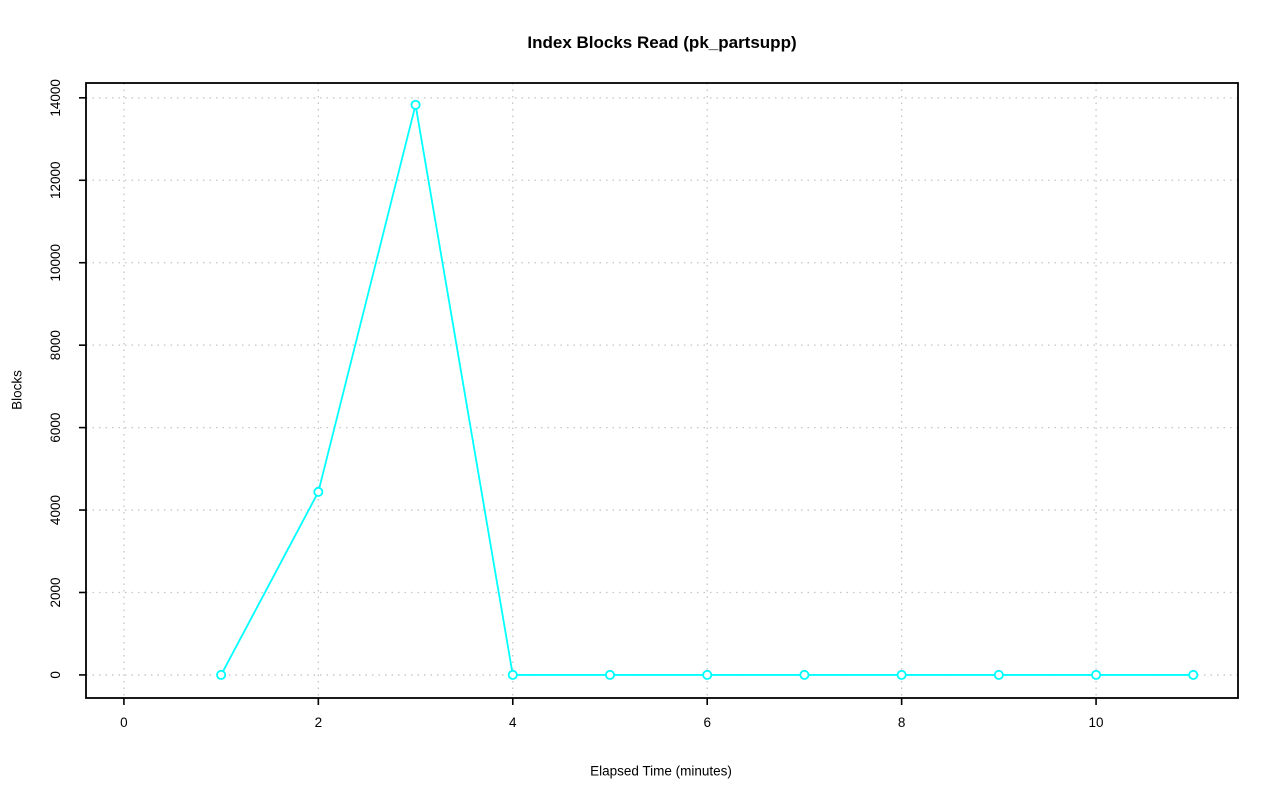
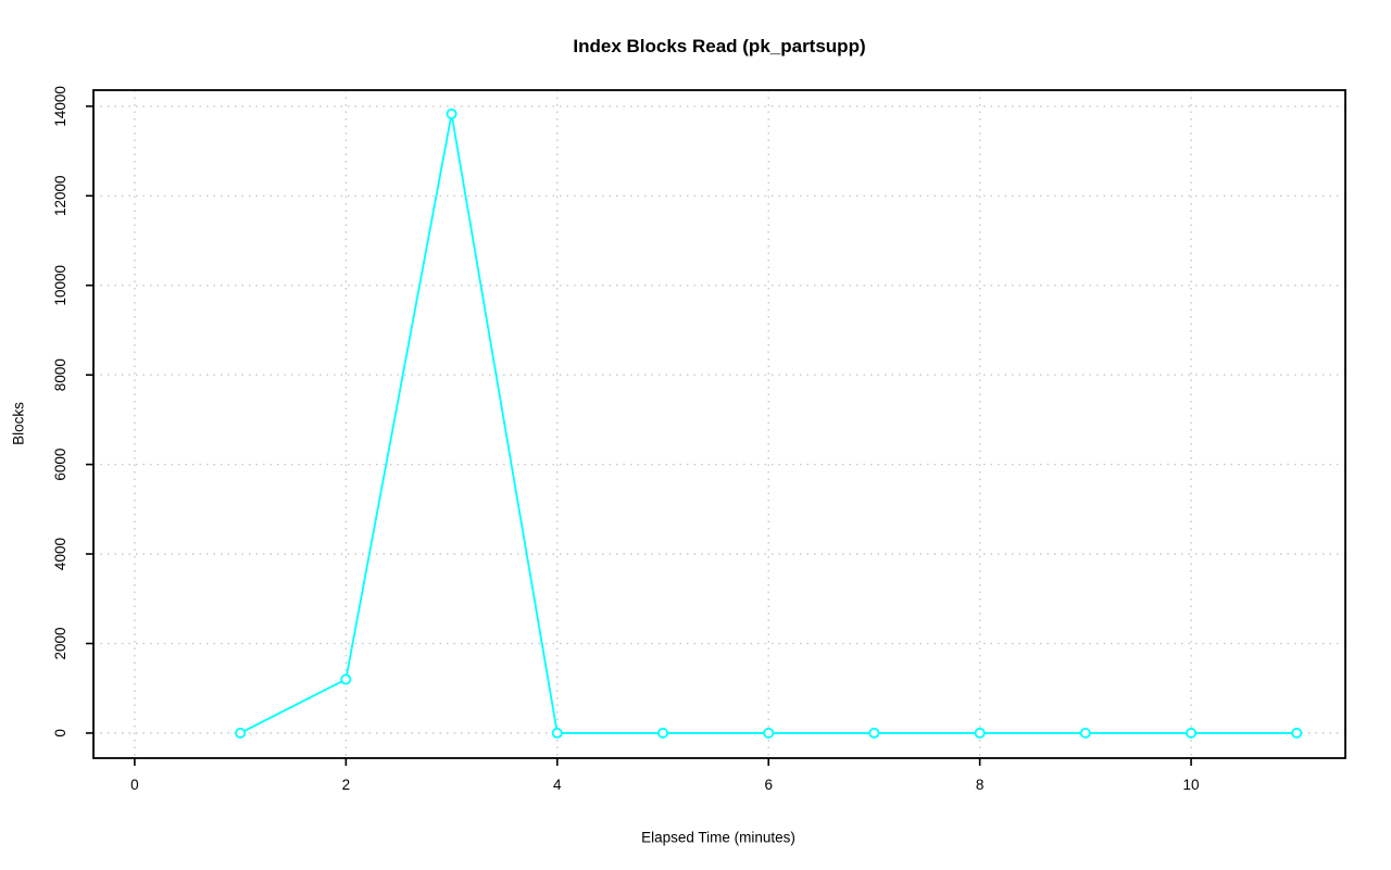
2: 4400 -> 1200
